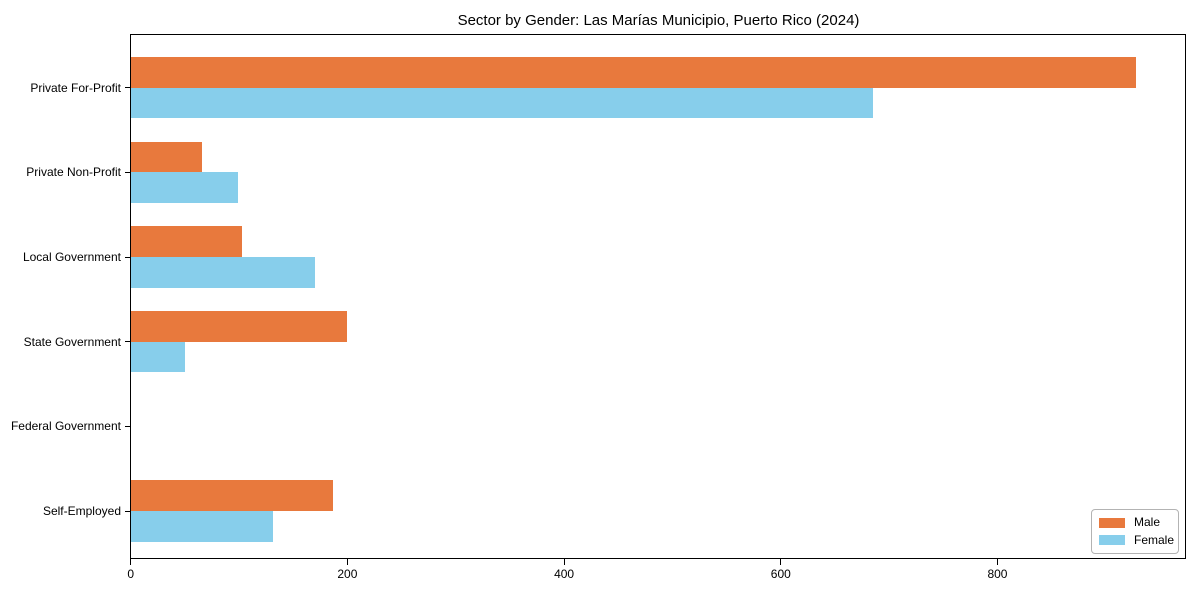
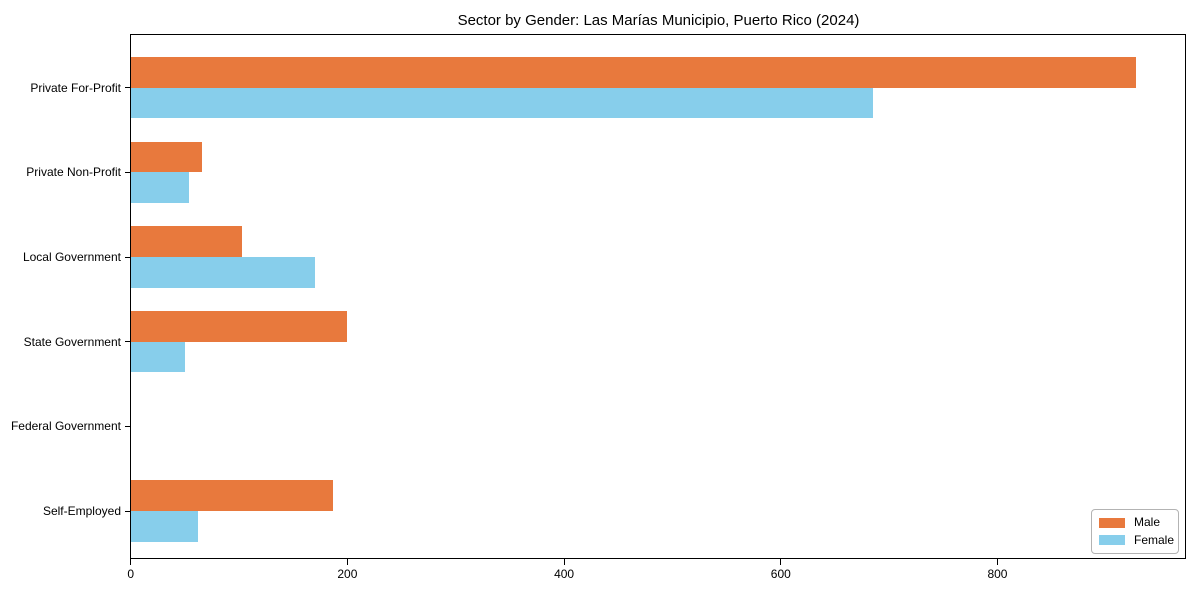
Female/Private Non-Profit: 99 -> 54
Female/Self-Employed: 131 -> 62
